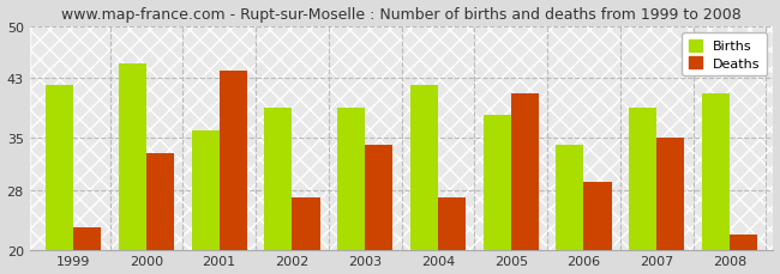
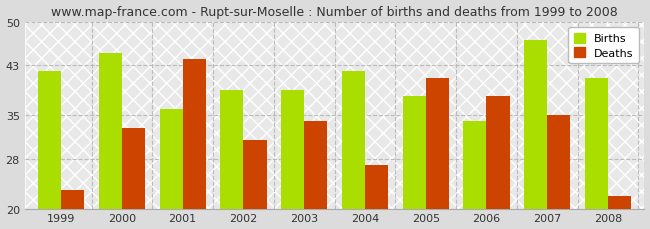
Deaths/2002: 27 -> 31
Deaths/2006: 29 -> 38
Births/2007: 39 -> 47
